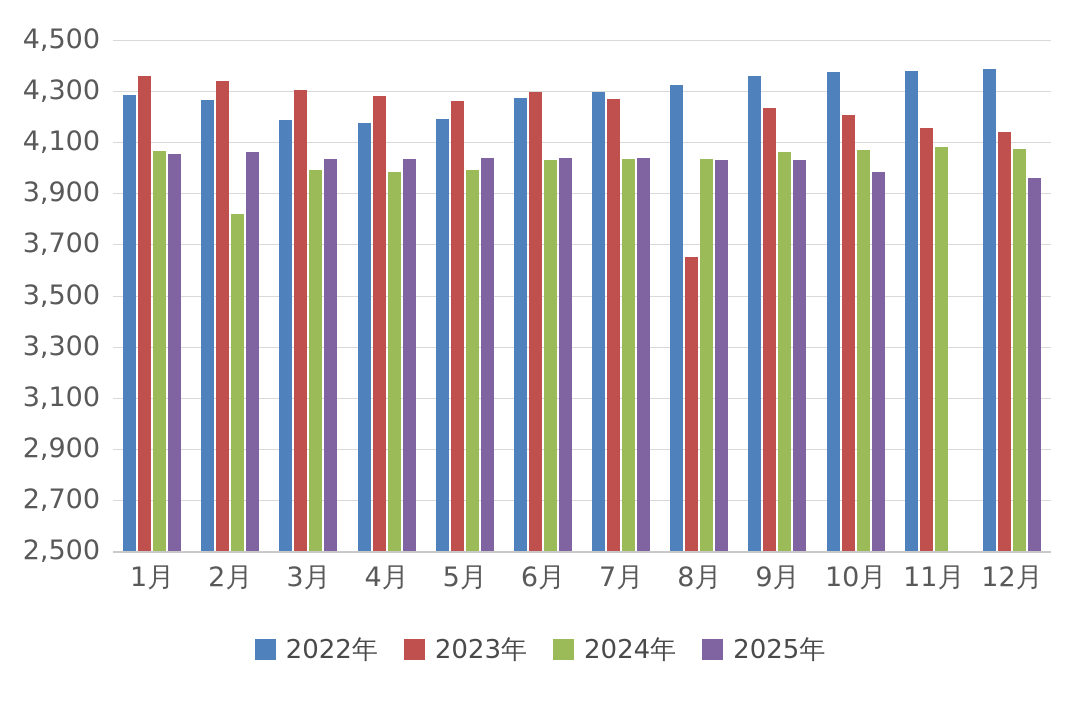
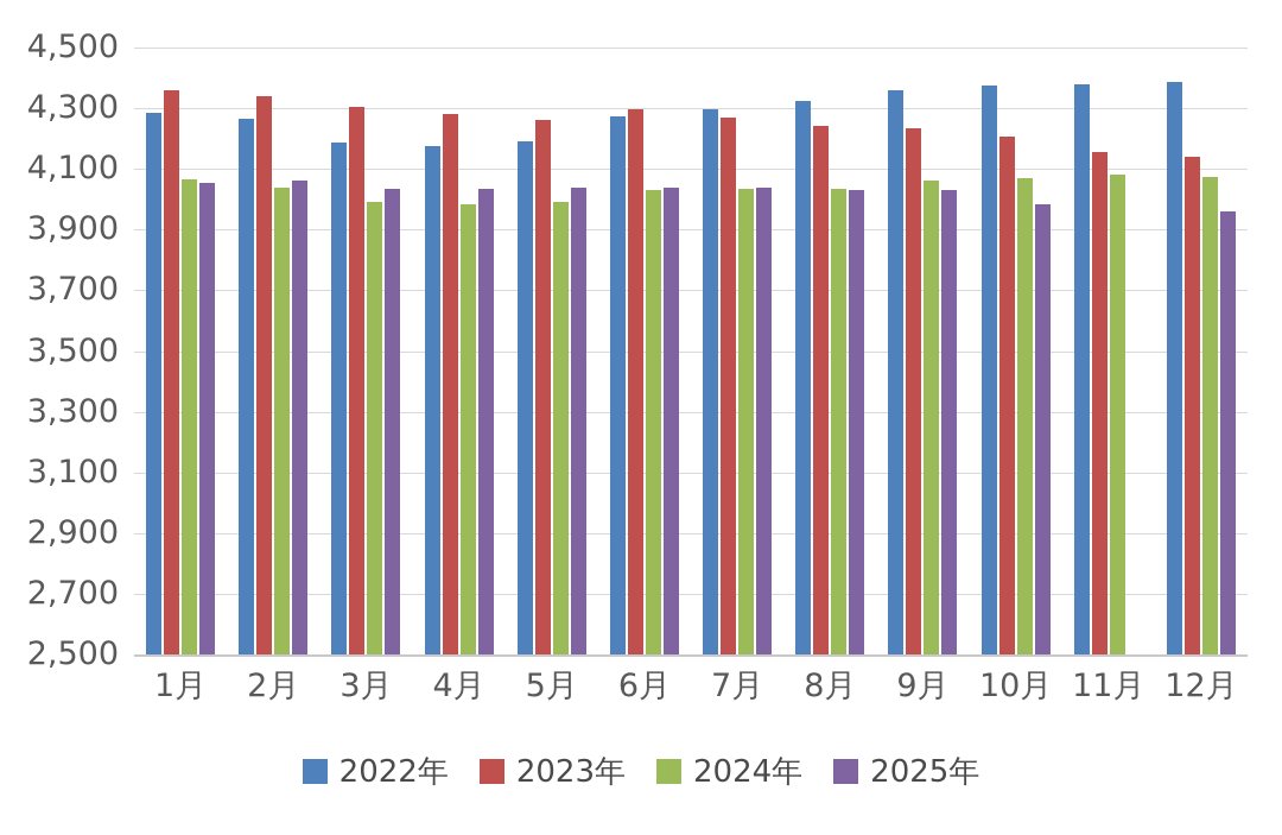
2024年/2月: 3820 -> 4040
2023年/8月: 3650 -> 4240
